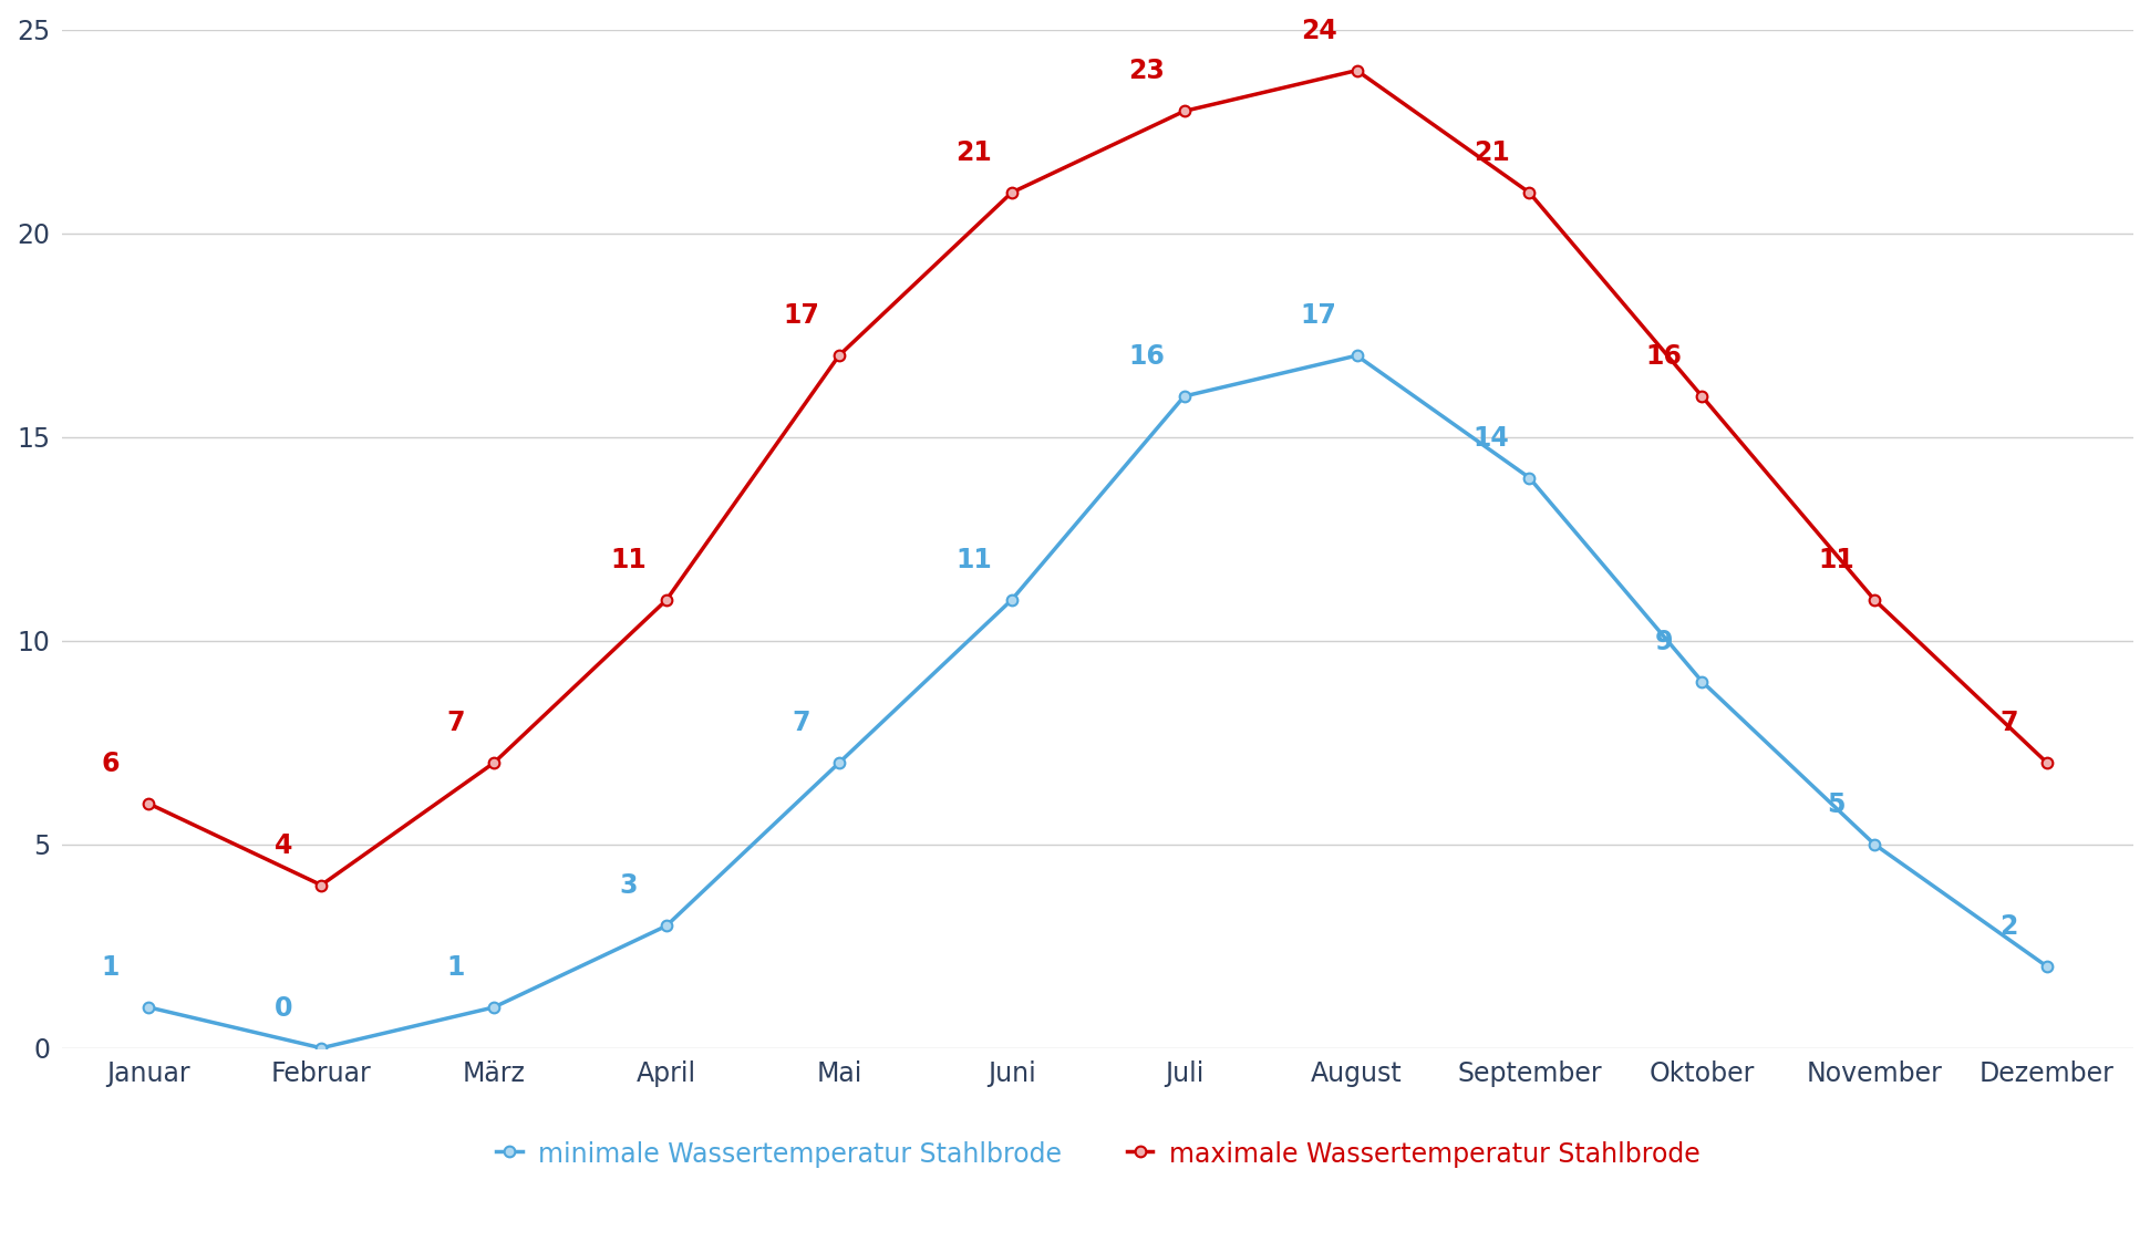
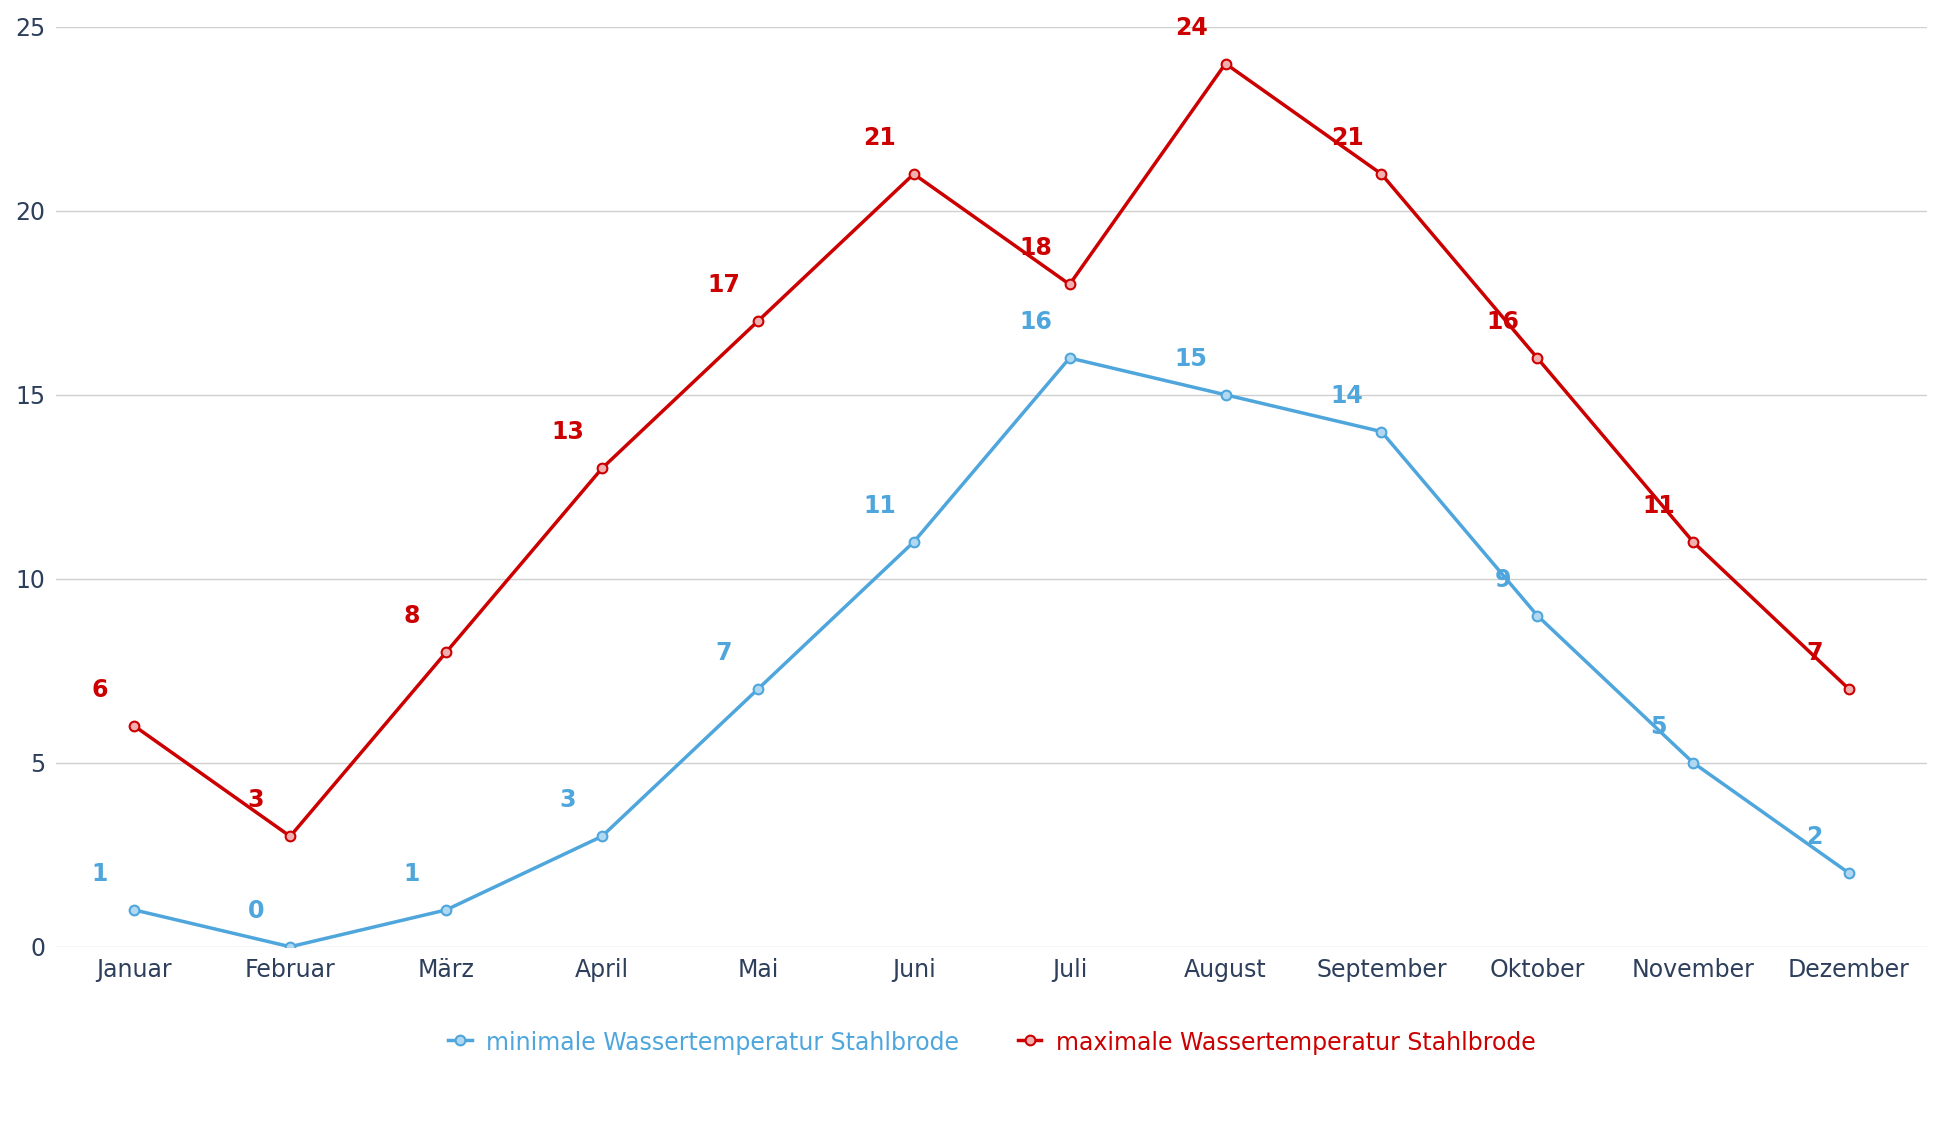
maximale Wassertemperatur Stahlbrode/Februar: 4 -> 3
maximale Wassertemperatur Stahlbrode/März: 7 -> 8
maximale Wassertemperatur Stahlbrode/April: 11 -> 13
maximale Wassertemperatur Stahlbrode/Juli: 23 -> 18
minimale Wassertemperatur Stahlbrode/August: 17 -> 15
